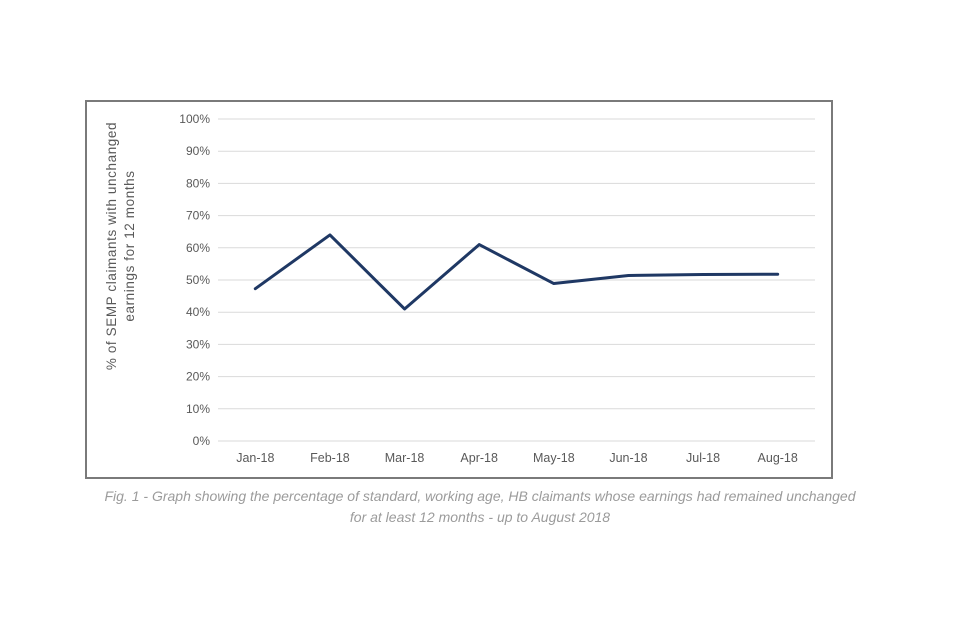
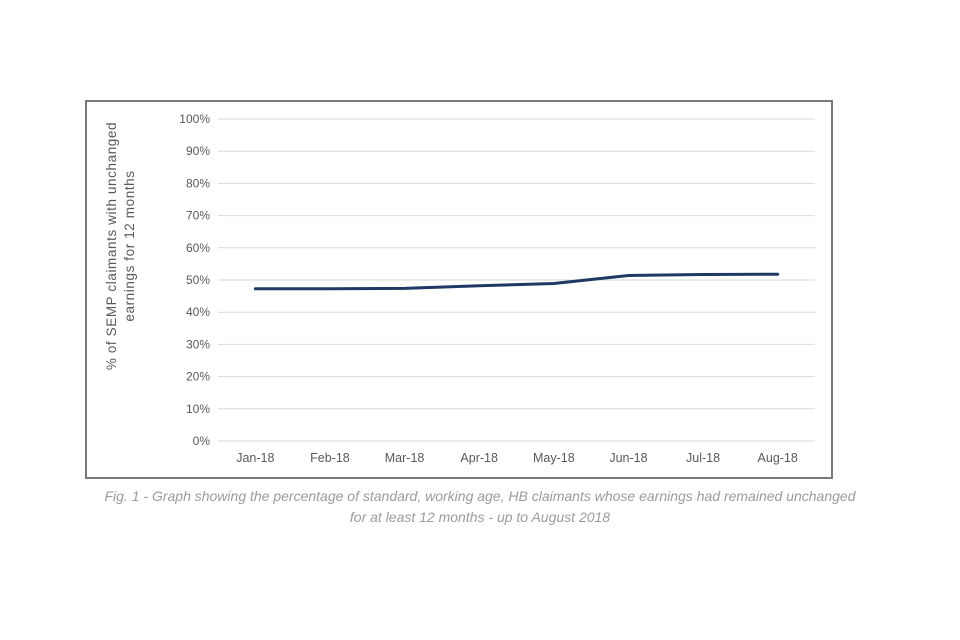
Feb-18: 64% -> 47%
Mar-18: 41% -> 47%
Apr-18: 61% -> 48%
